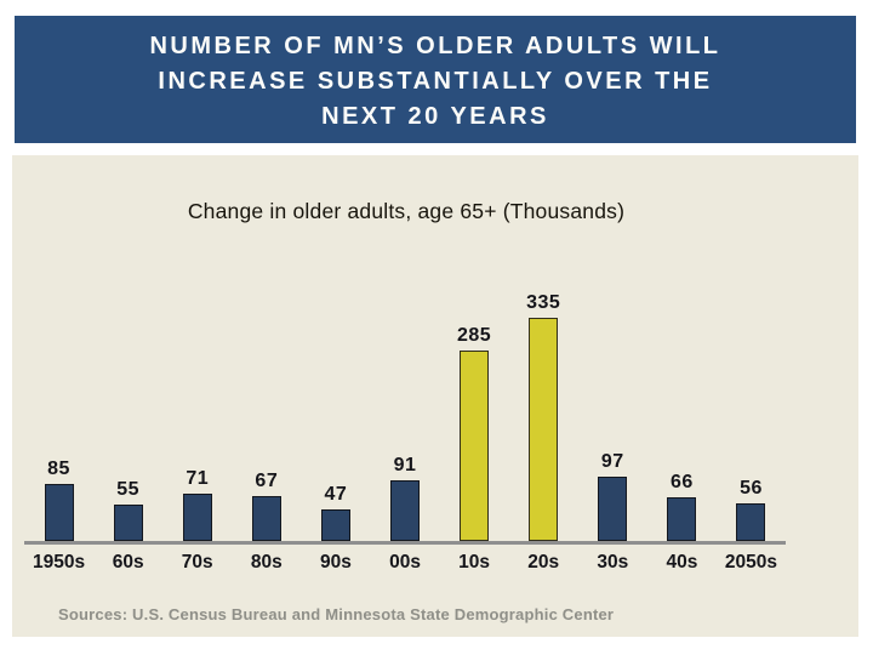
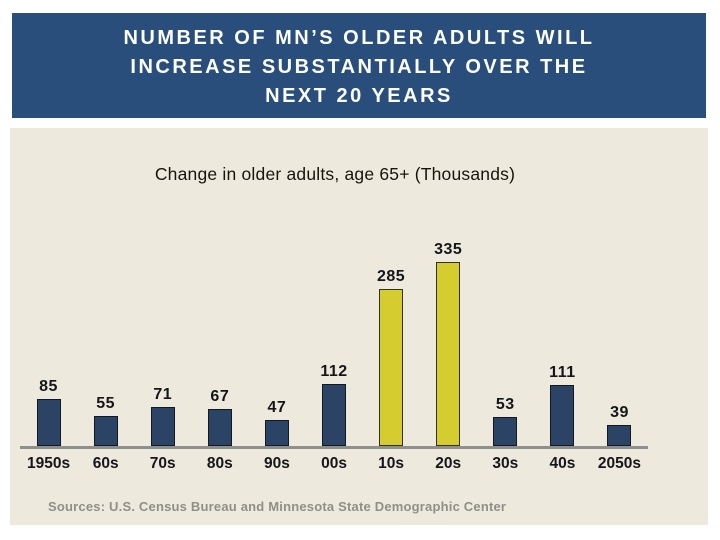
00s: 91 -> 112
30s: 97 -> 53
40s: 66 -> 111
2050s: 56 -> 39
